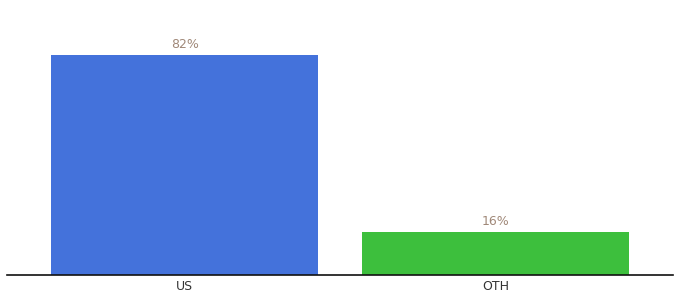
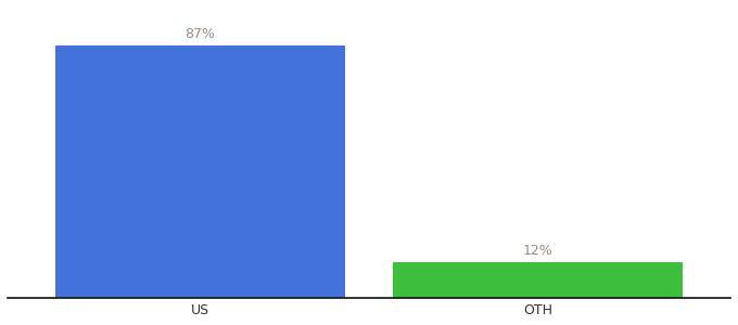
US: 82% -> 87%
OTH: 16% -> 12%
